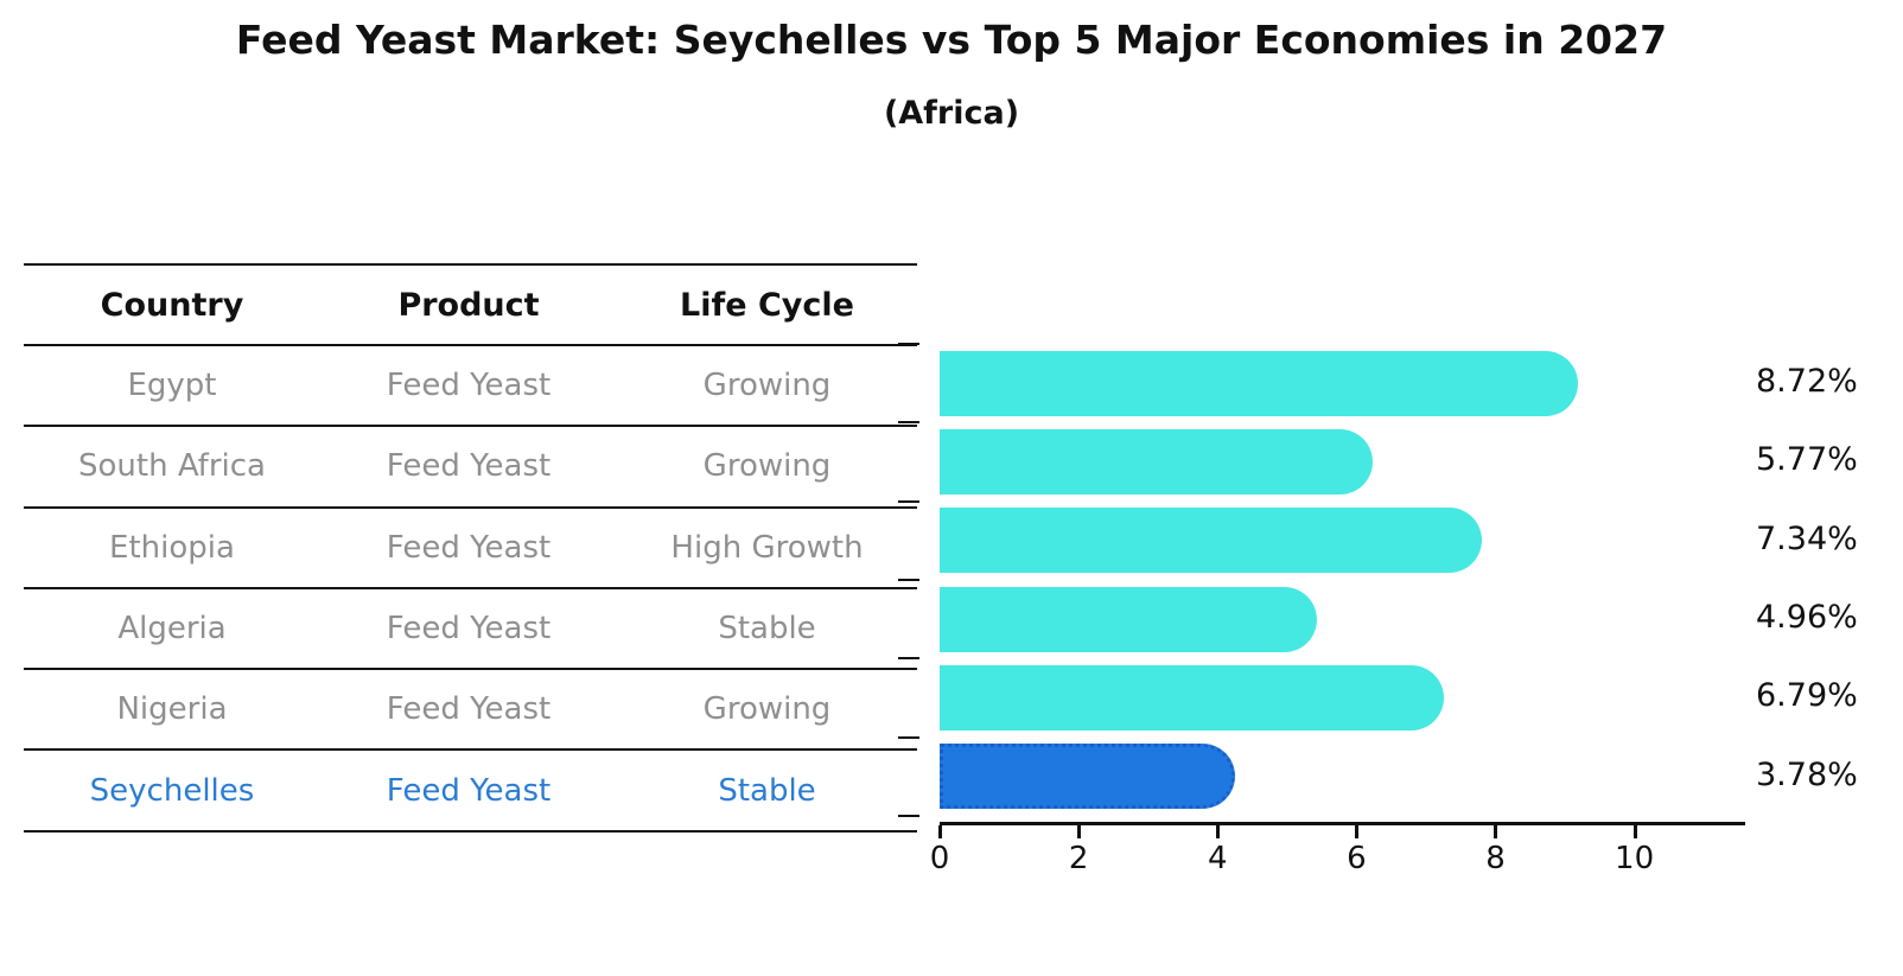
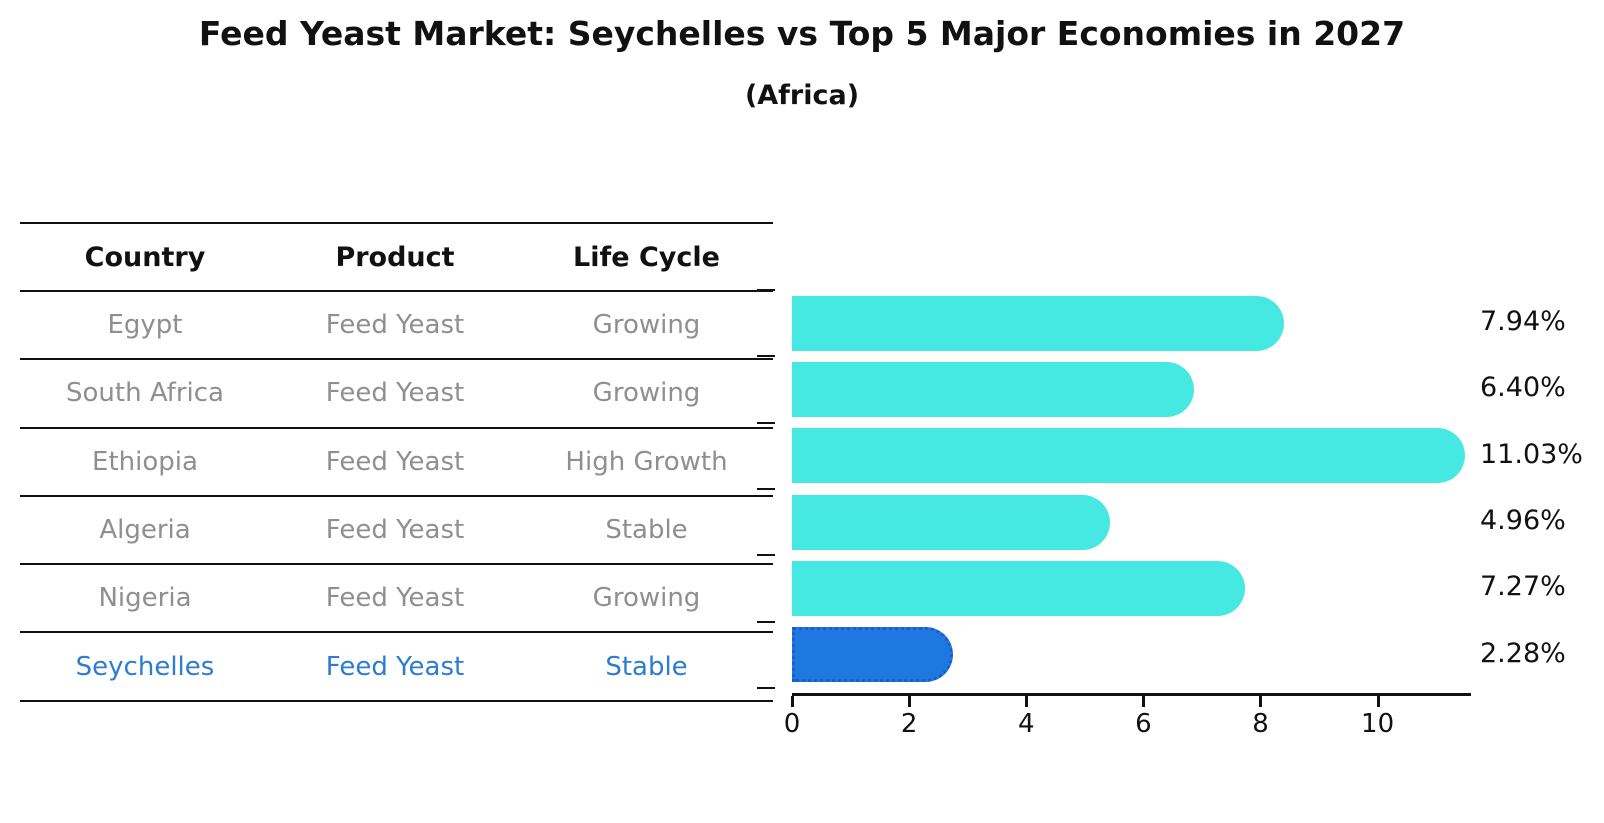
Egypt: 8.72% -> 7.94%
South Africa: 5.77% -> 6.40%
Ethiopia: 7.34% -> 11.03%
Nigeria: 6.79% -> 7.27%
Seychelles: 3.78% -> 2.28%
